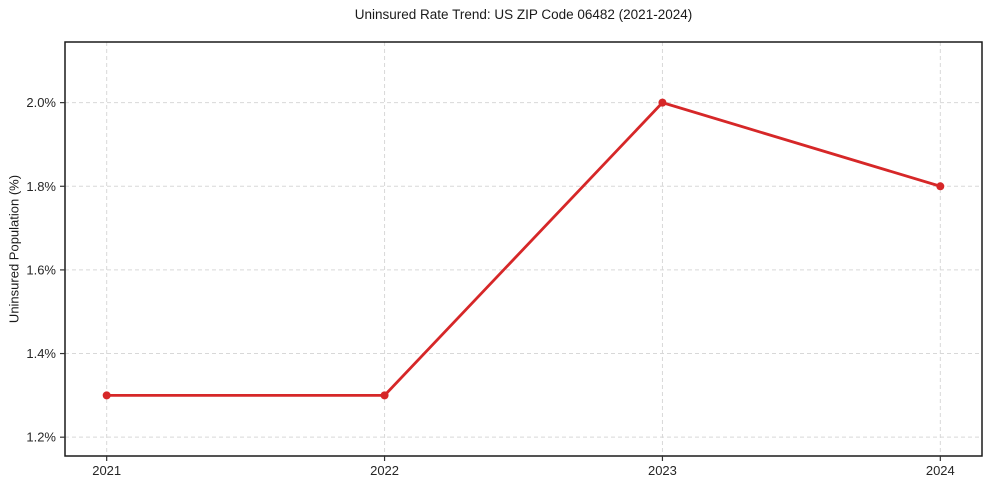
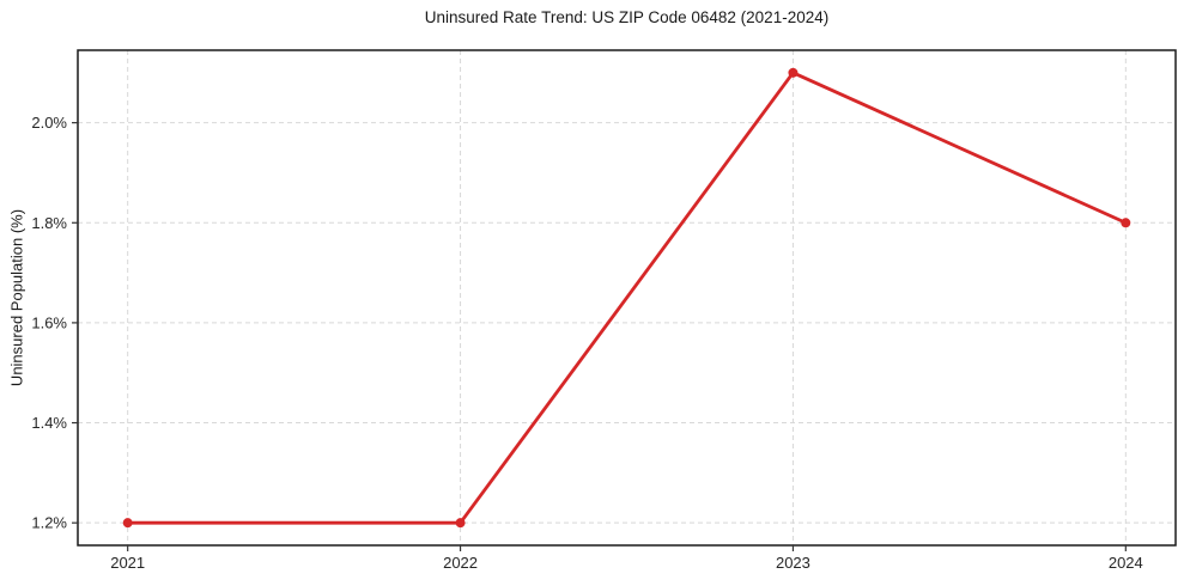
2021: 1.3% -> 1.2%
2022: 1.3% -> 1.2%
2023: 2.0% -> 2.1%
